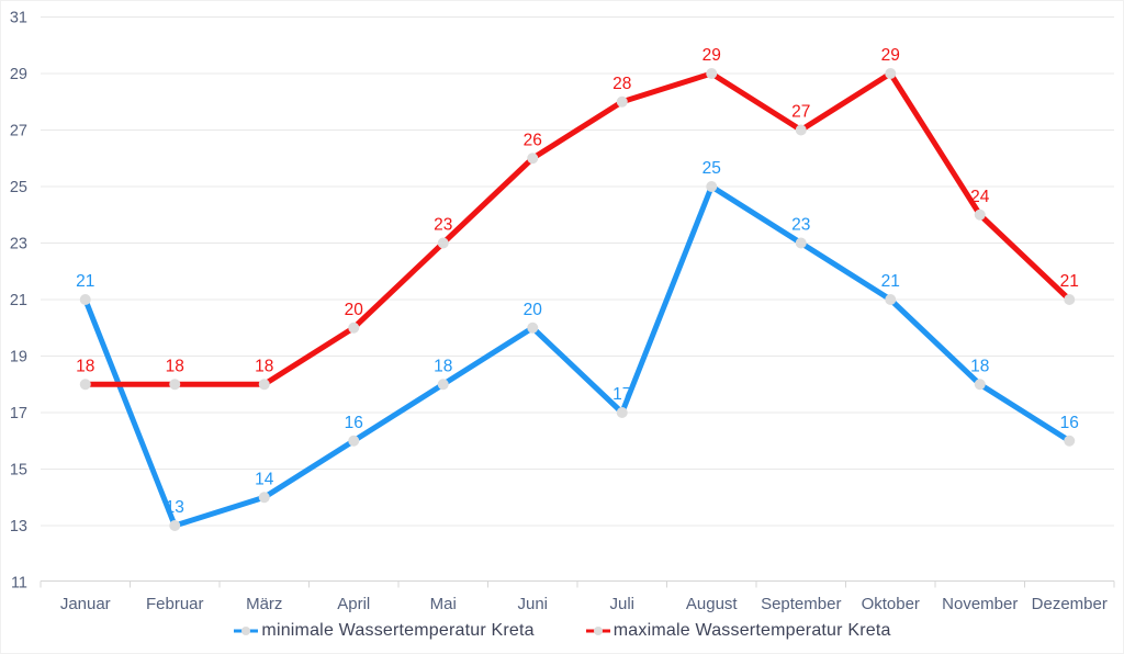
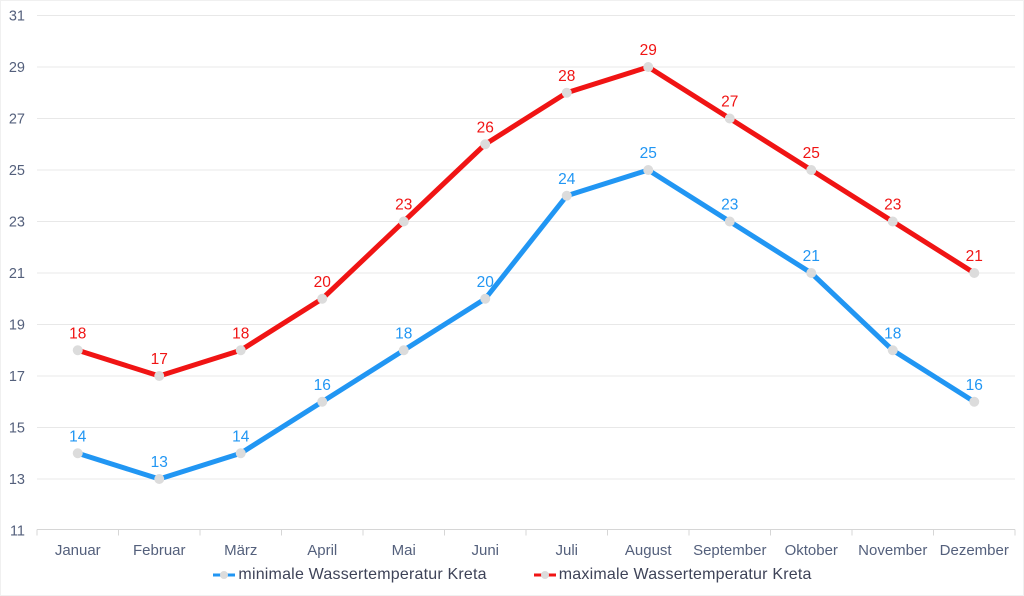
minimale Wassertemperatur Kreta/Januar: 21 -> 14
maximale Wassertemperatur Kreta/Februar: 18 -> 17
minimale Wassertemperatur Kreta/Juli: 17 -> 24
maximale Wassertemperatur Kreta/Oktober: 29 -> 25
maximale Wassertemperatur Kreta/November: 24 -> 23
